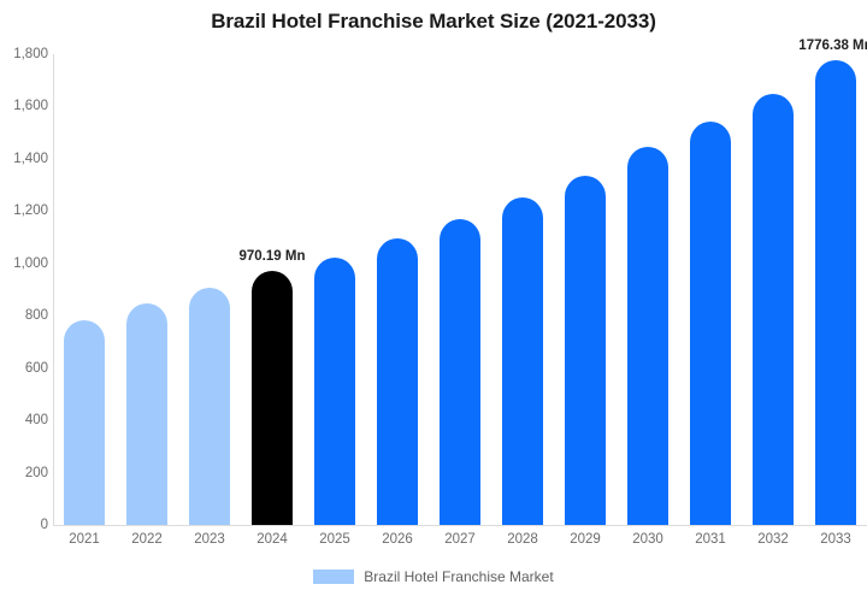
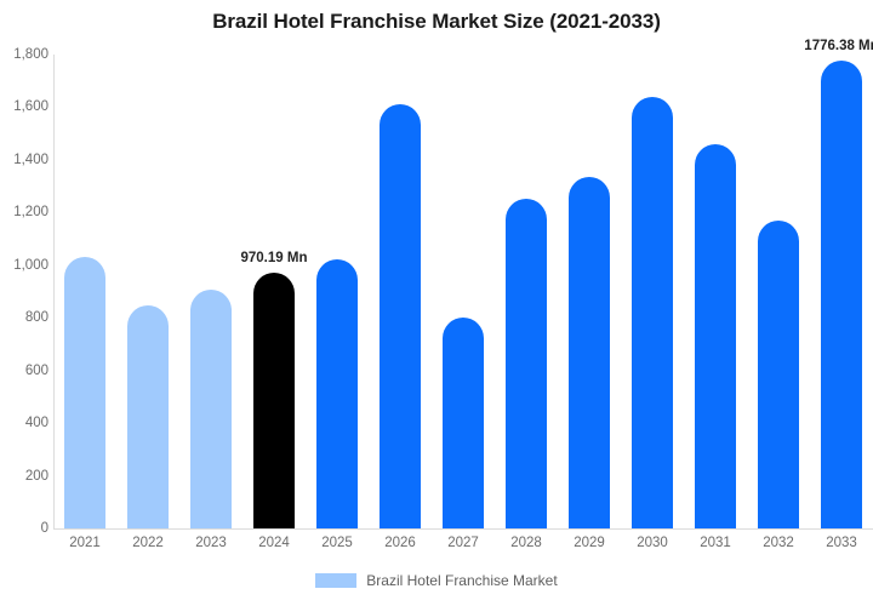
2021: 780 -> 1030
2026: 1100 -> 1610
2027: 1170 -> 800
2030: 1440 -> 1640
2031: 1540 -> 1460
2032: 1650 -> 1170
